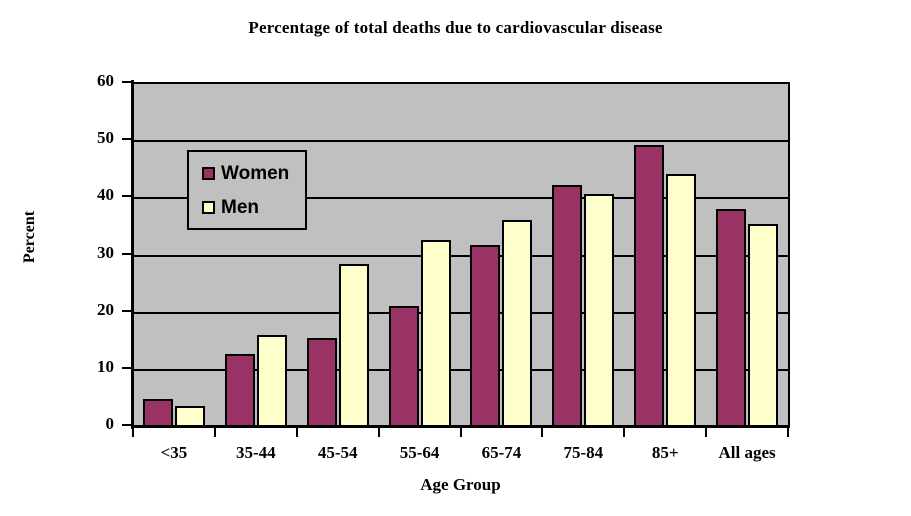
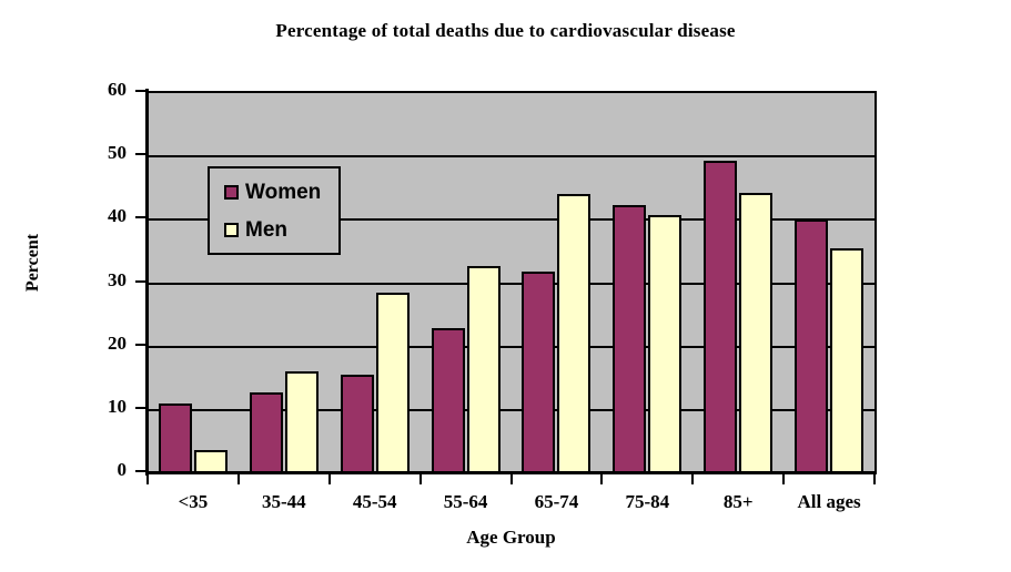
Women/<35: 5 -> 11
Women/55-64: 21 -> 23
Men/65-74: 36 -> 44
Women/All ages: 38 -> 40
